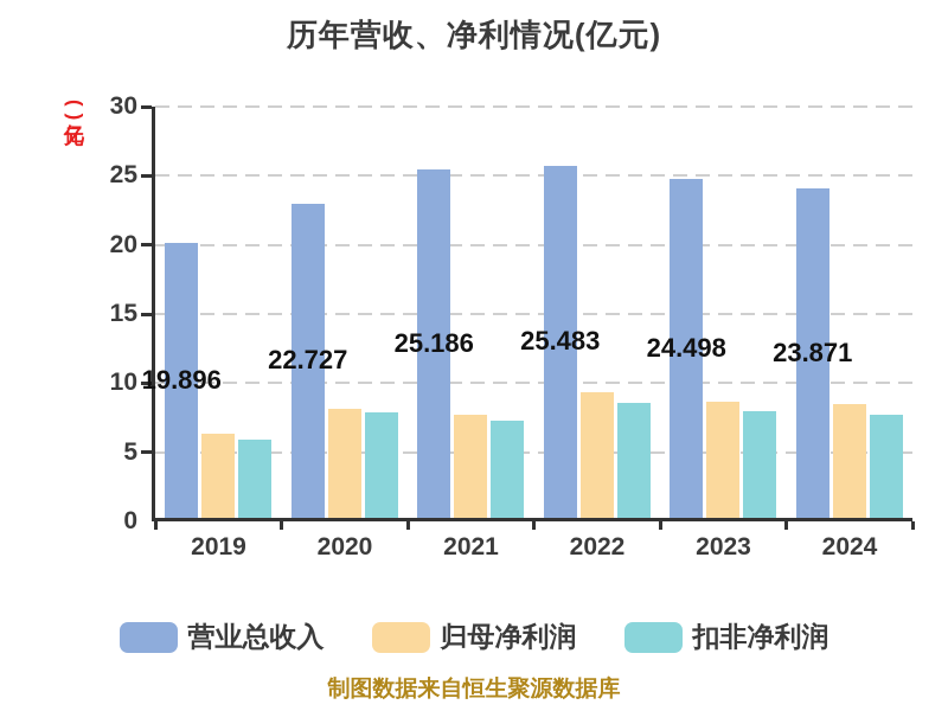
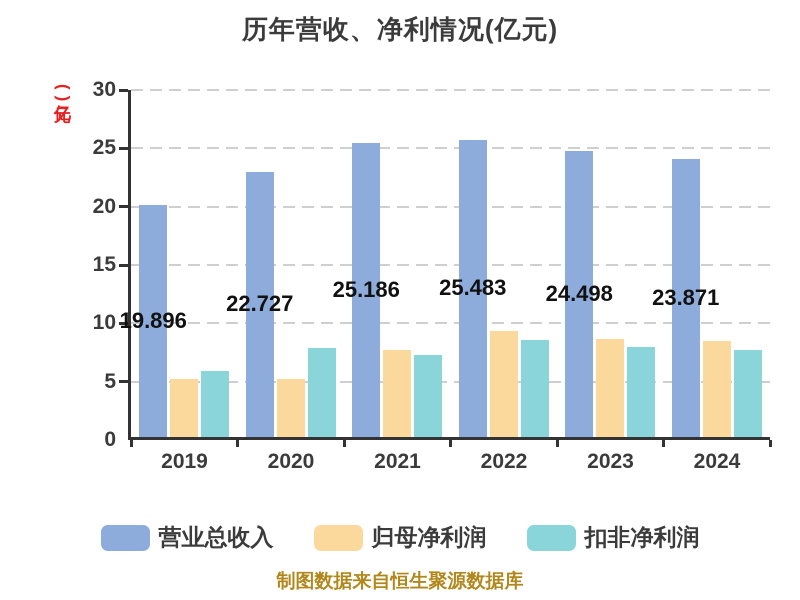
归母净利润/2019: 6.1 -> 5.0
归母净利润/2020: 7.8 -> 5.0
